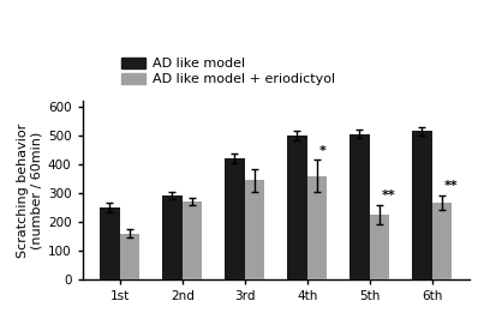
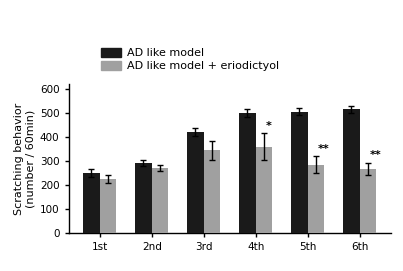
AD like model + eriodictyol/1st: 160 -> 225
AD like model + eriodictyol/5th: 225 -> 285
